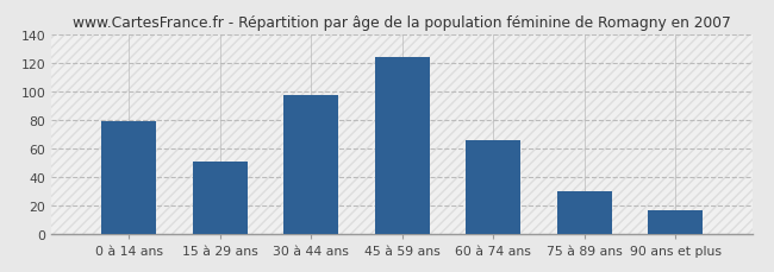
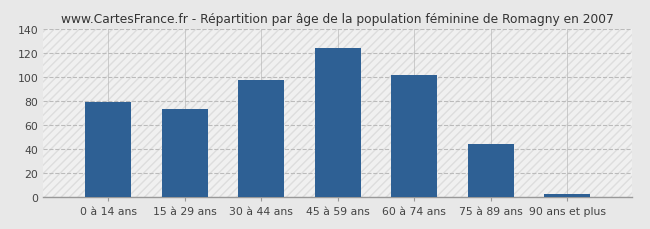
15 à 29 ans: 51 -> 73
60 à 74 ans: 66 -> 102
75 à 89 ans: 30 -> 44
90 ans et plus: 16 -> 2
